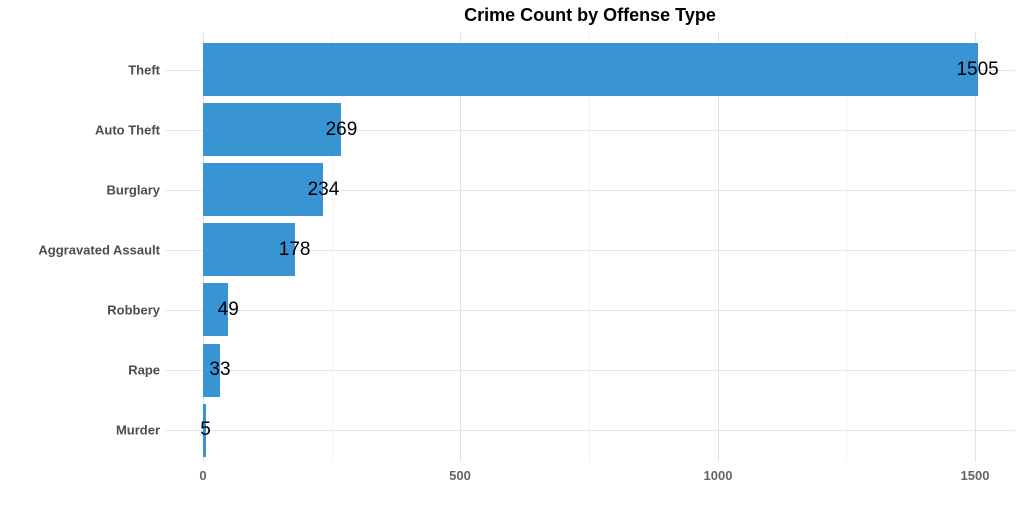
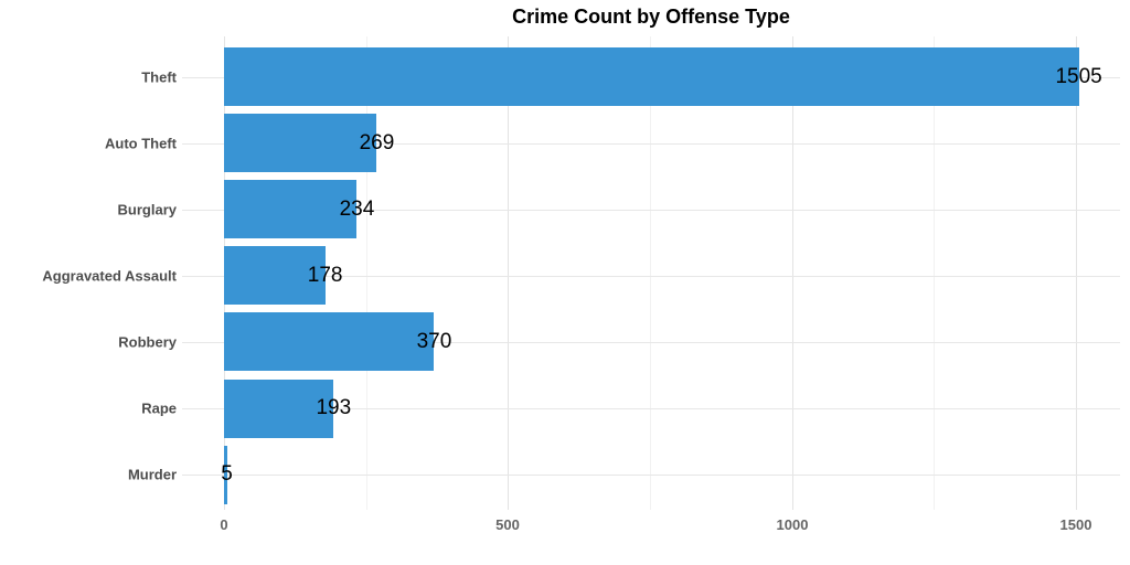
Robbery: 49 -> 370
Rape: 33 -> 193
